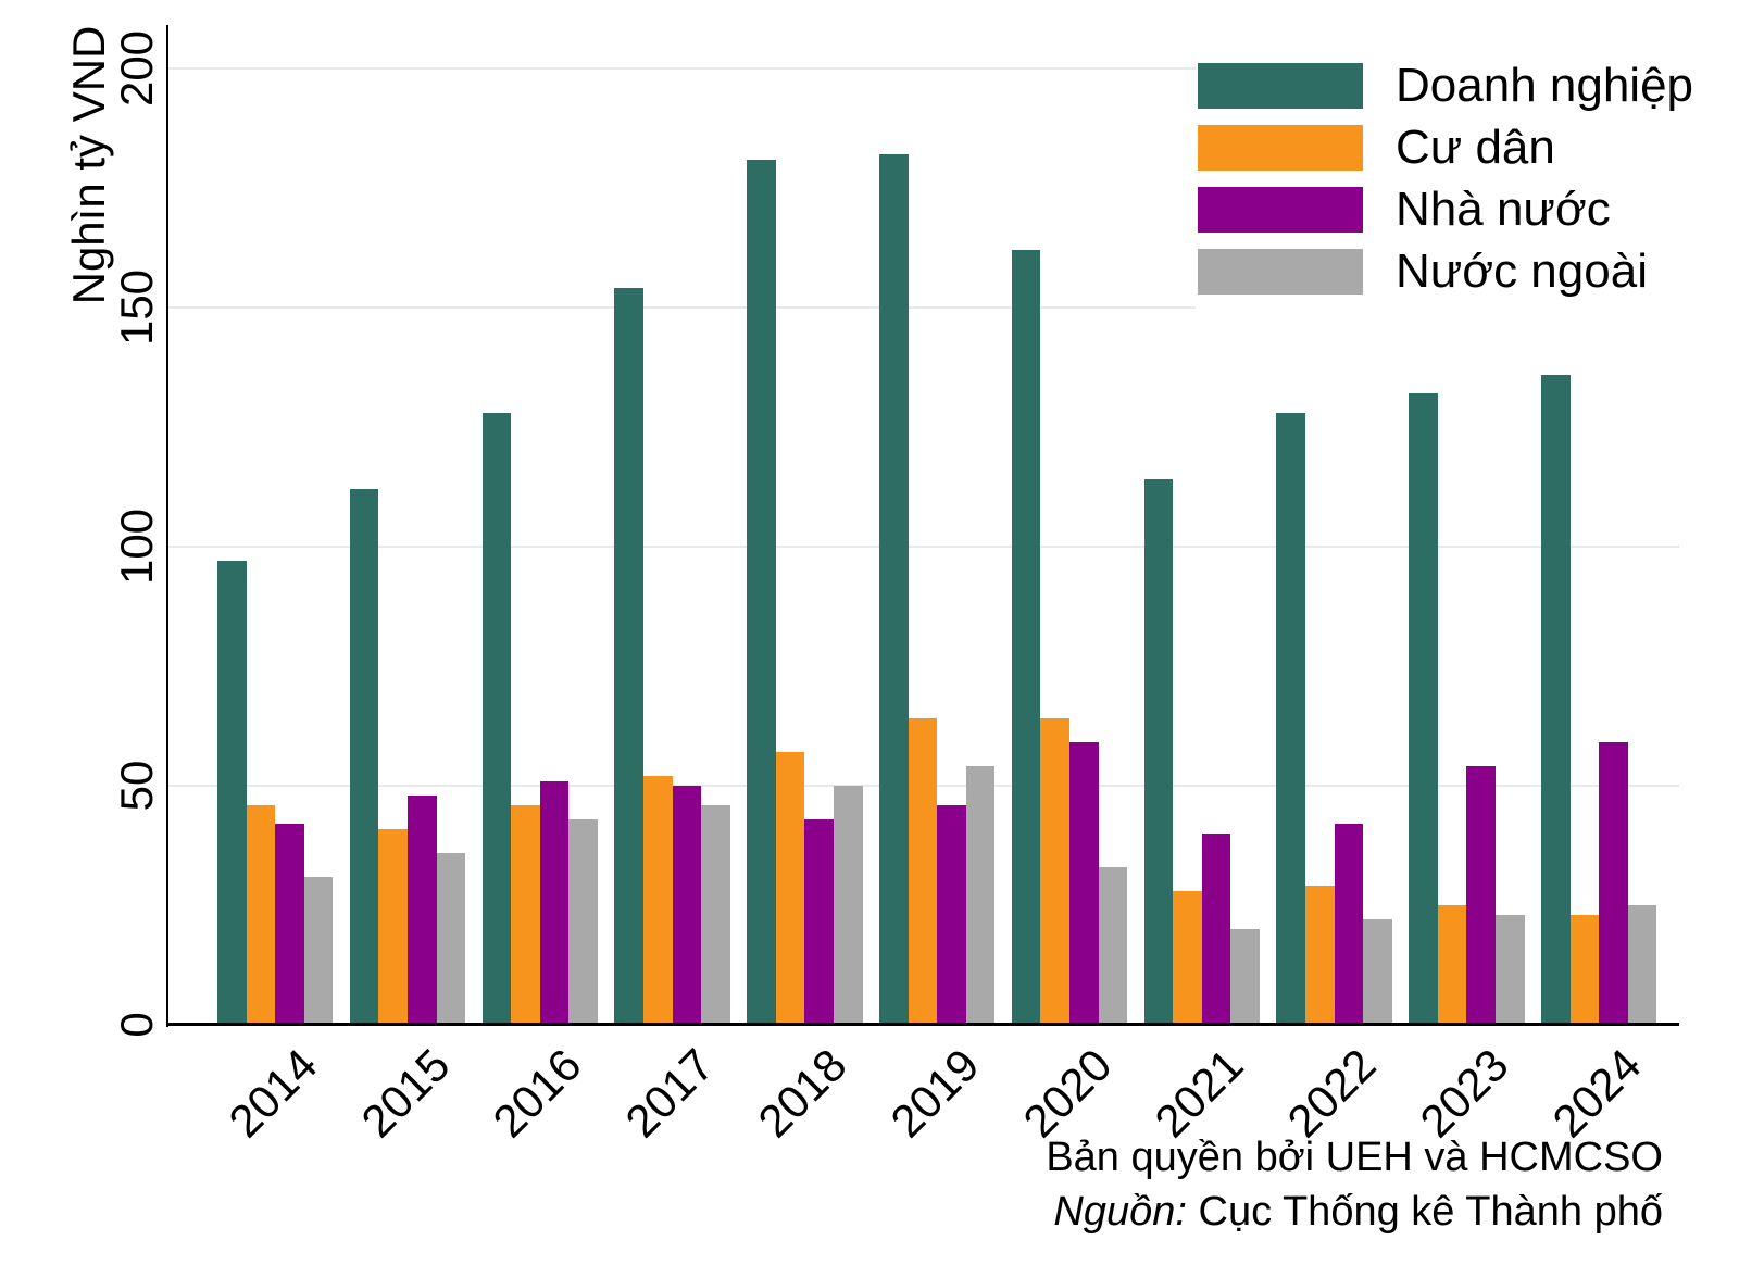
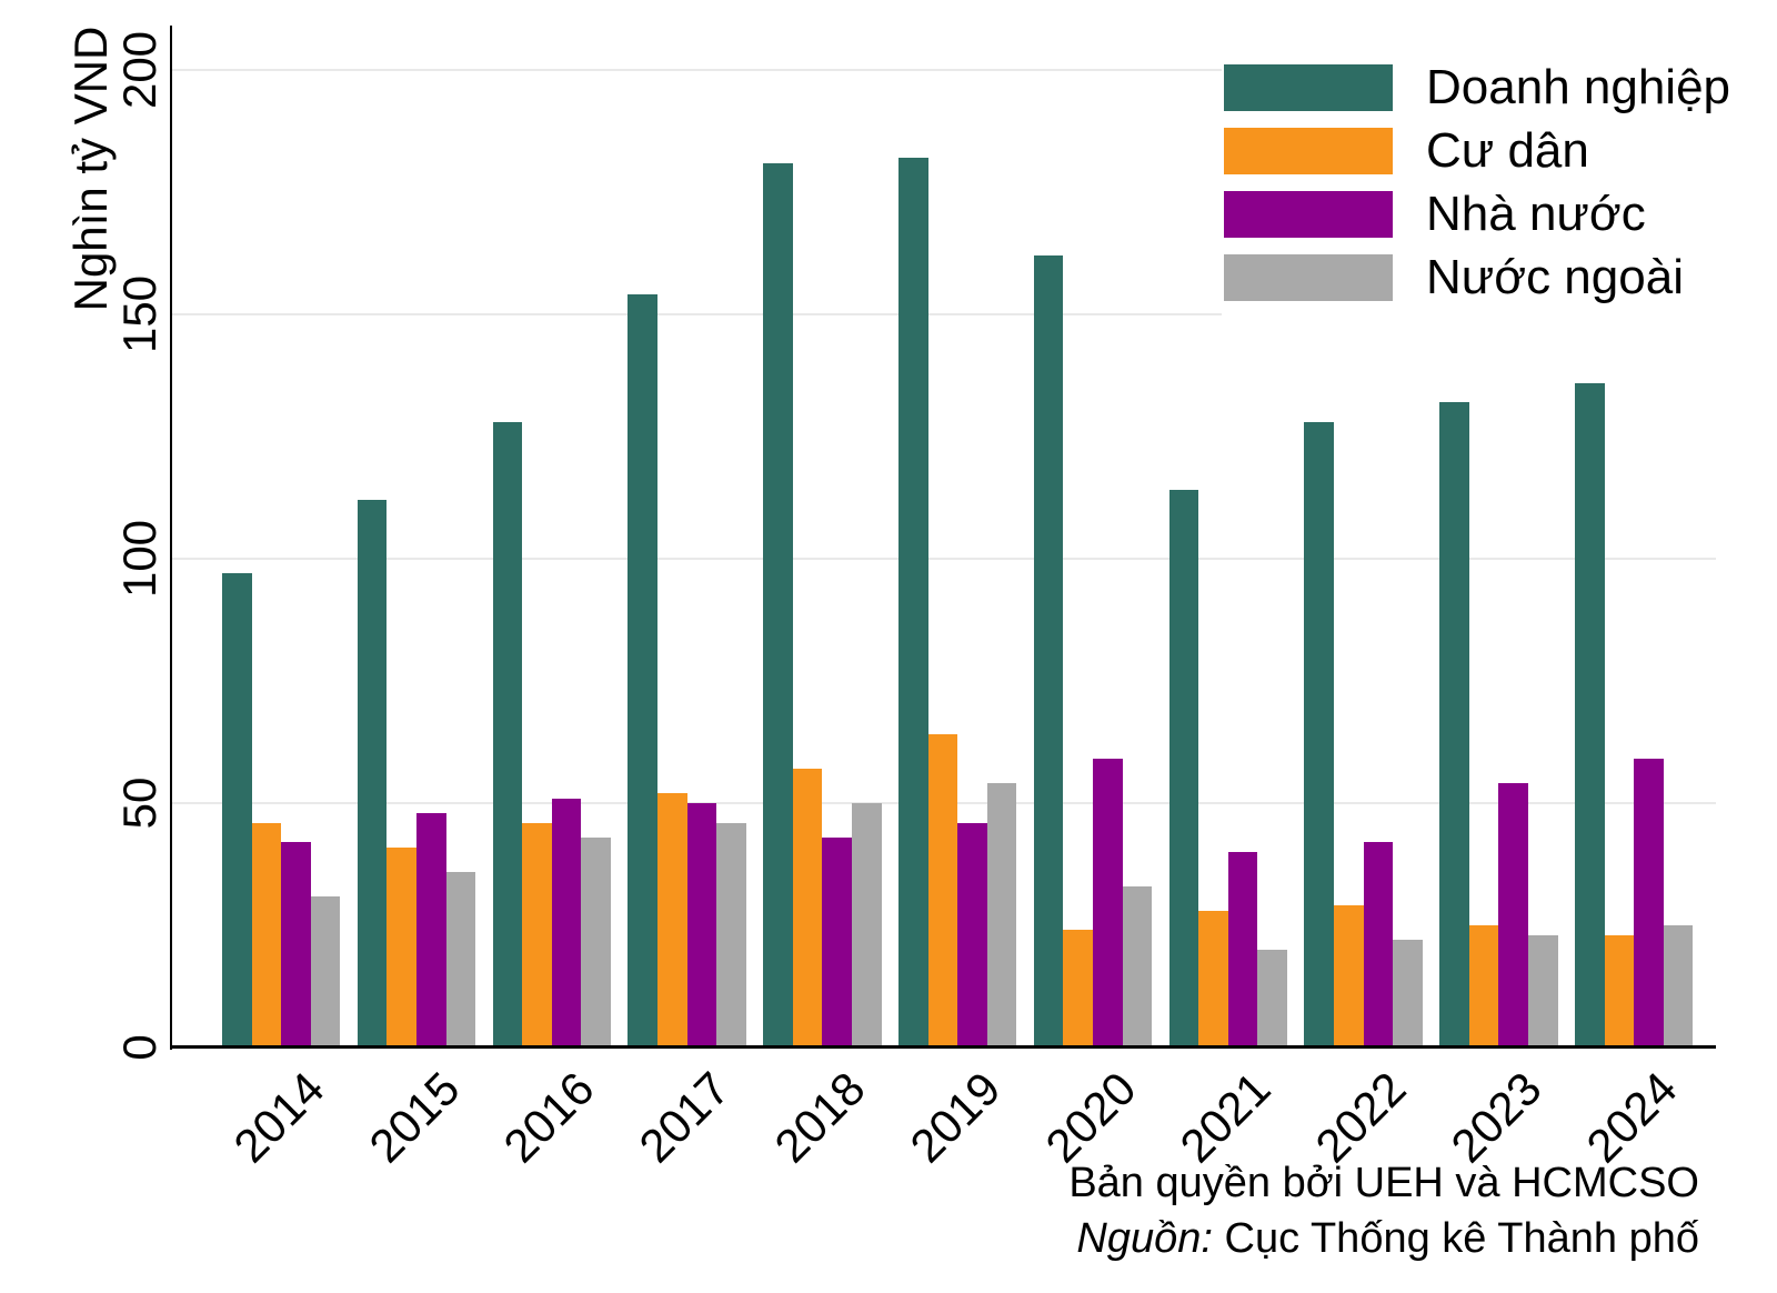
Cư dân/2020: 64 -> 24
